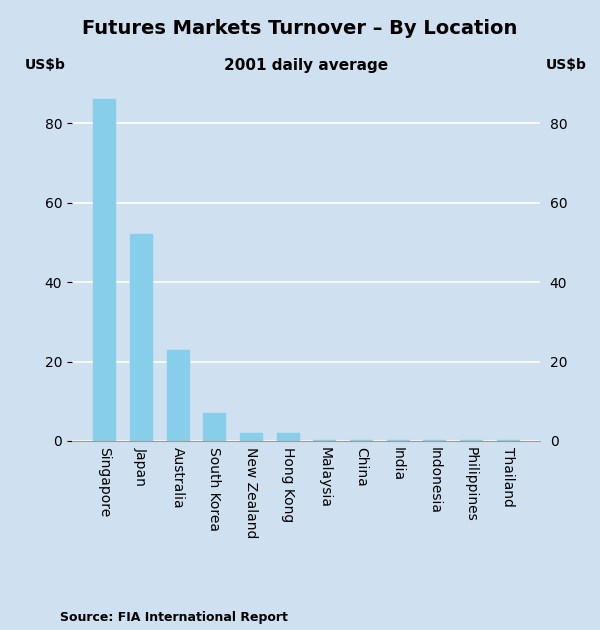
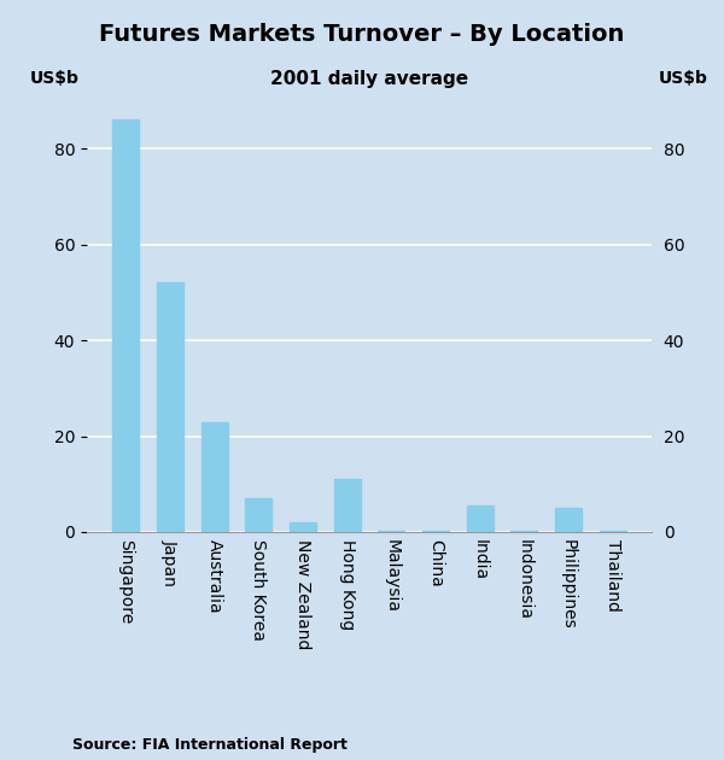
Hong Kong: 2.0 -> 11.0
India: 0.3 -> 5.5
Philippines: 0.3 -> 5.0
